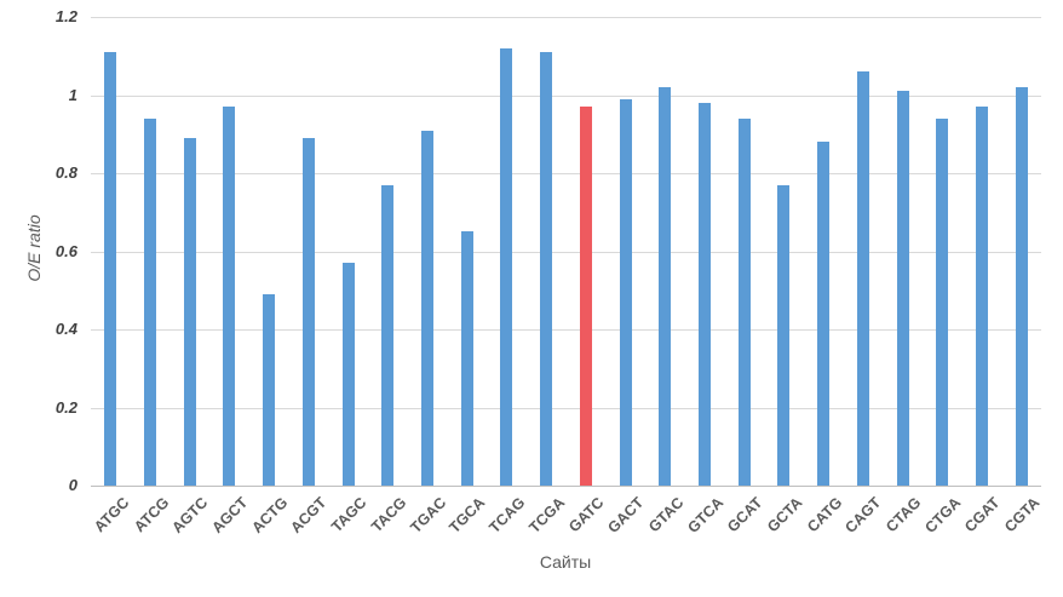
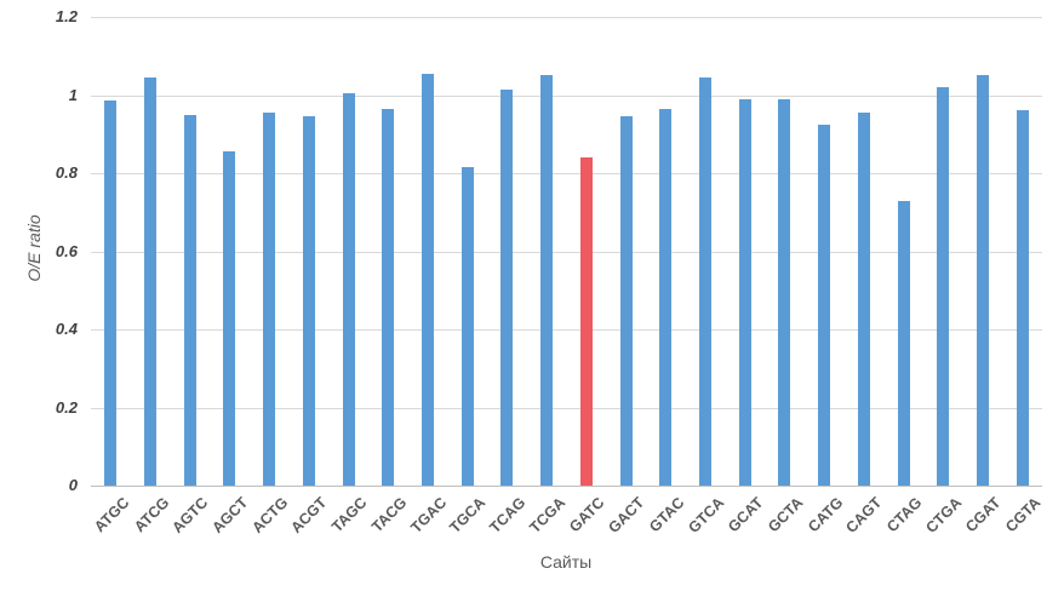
ATGC: 1.11 -> 0.98
ATCG: 0.94 -> 1.04
AGTC: 0.89 -> 0.95
AGCT: 0.97 -> 0.85
ACTG: 0.49 -> 0.95
ACGT: 0.89 -> 0.94
TAGC: 0.57 -> 1.00
TACG: 0.77 -> 0.96
TGAC: 0.91 -> 1.05
TGCA: 0.65 -> 0.81
TCAG: 1.12 -> 1.01
TCGA: 1.11 -> 1.05
GATC: 0.97 -> 0.84
GACT: 0.99 -> 0.94
GTAC: 1.02 -> 0.96
GTCA: 0.98 -> 1.04
GCAT: 0.94 -> 0.99
GCTA: 0.77 -> 0.99
CATG: 0.88 -> 0.93
CAGT: 1.06 -> 0.95
CTAG: 1.01 -> 0.73
CTGA: 0.94 -> 1.02
CGAT: 0.97 -> 1.05
CGTA: 1.02 -> 0.96
